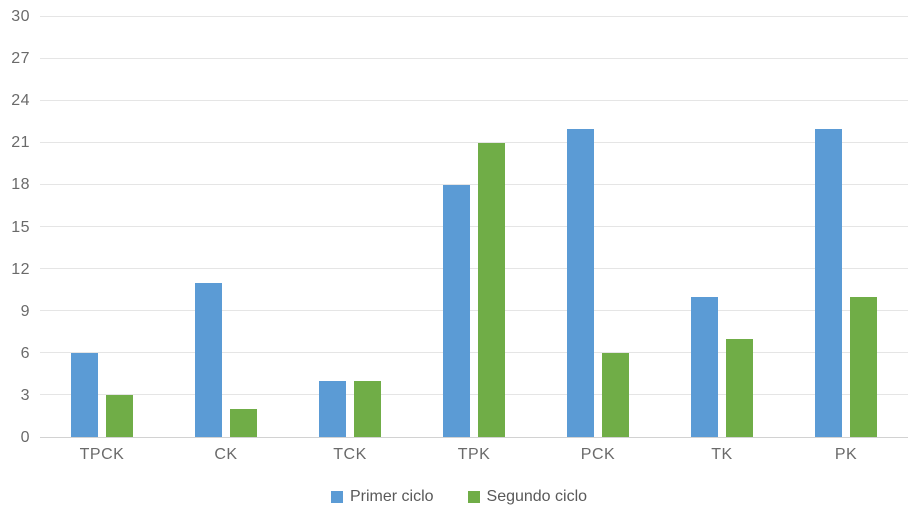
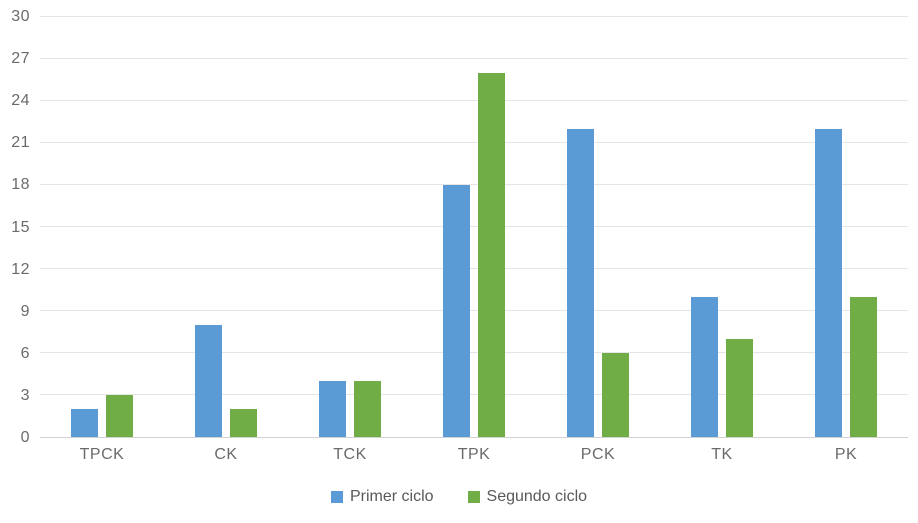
Primer ciclo/TPCK: 6 -> 2
Primer ciclo/CK: 11 -> 8
Segundo ciclo/TPK: 21 -> 26
